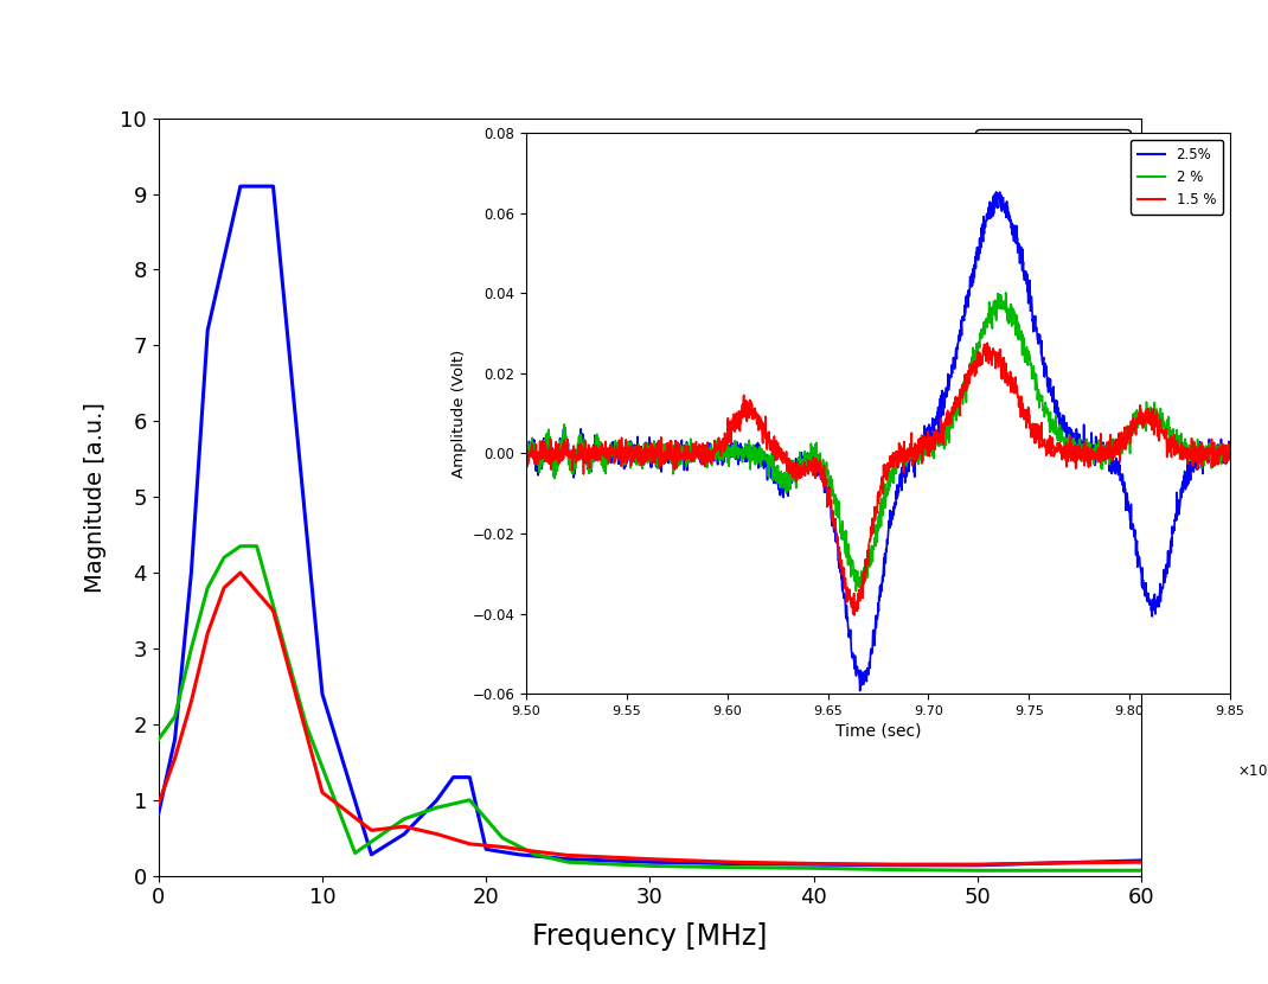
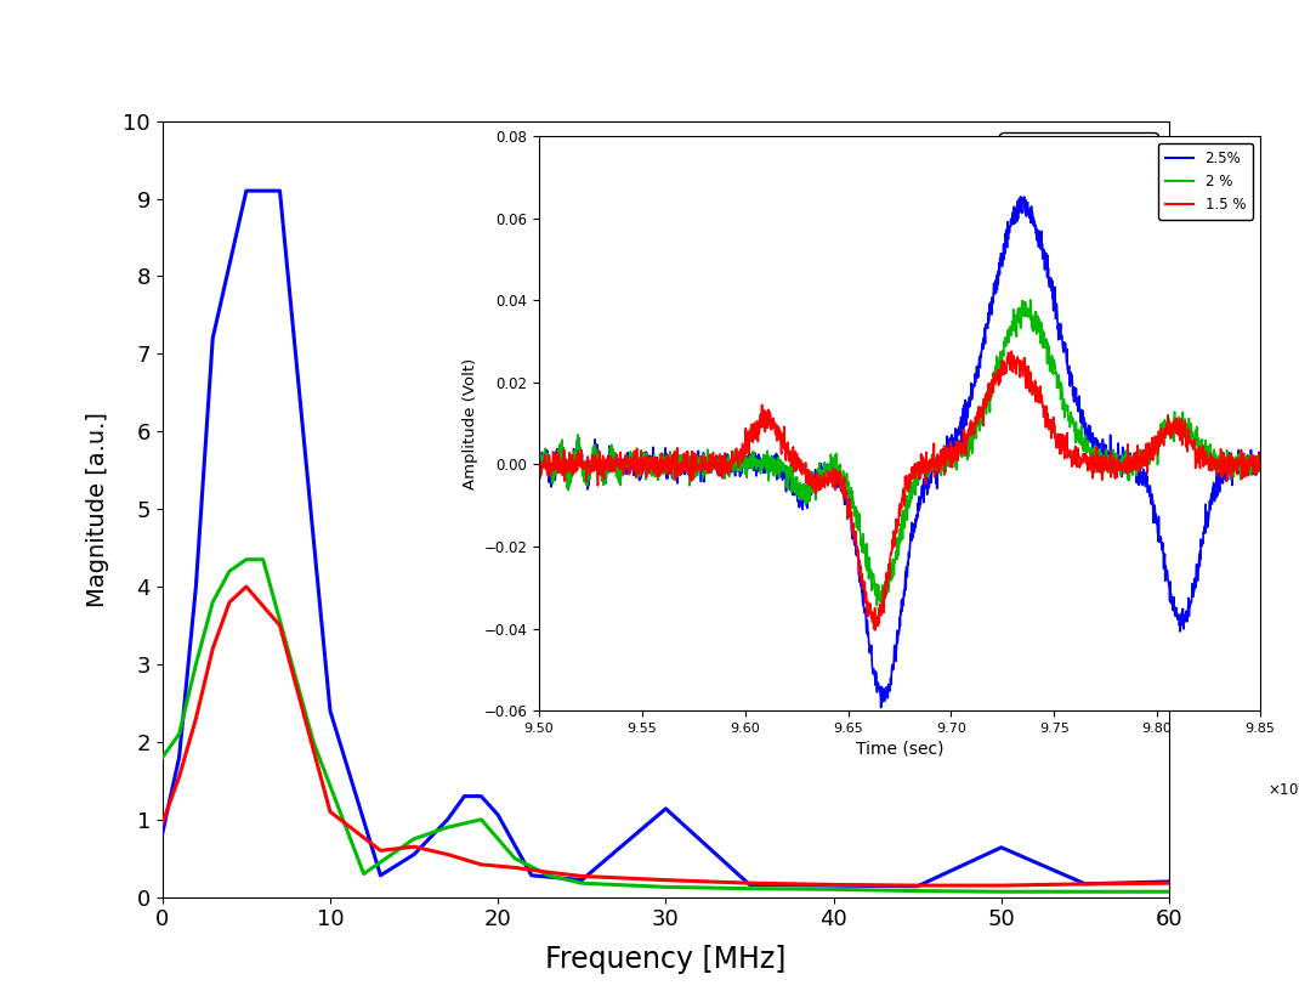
2.5%/20: 0.35 -> 1.06
2.5%/30: 0.18 -> 1.14
2.5%/50: 0.14 -> 0.64
